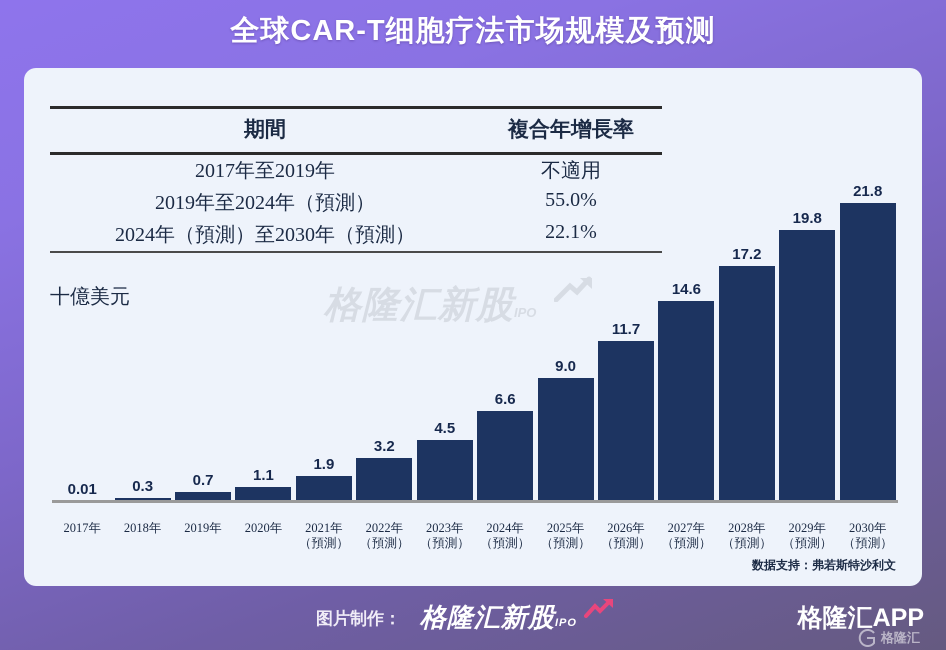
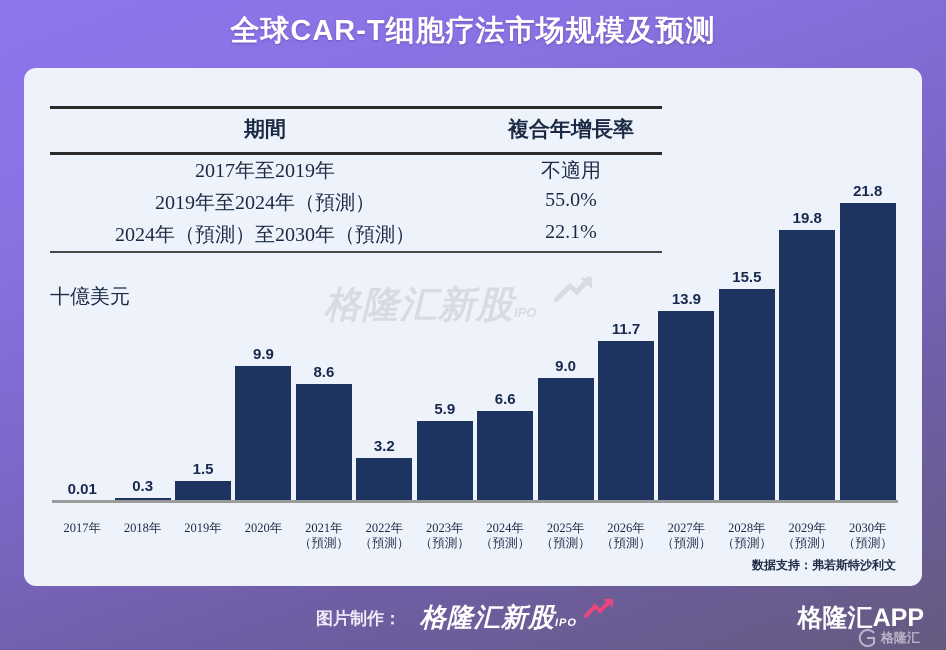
2019年: 0.7 -> 1.5
2020年: 1.1 -> 9.9
2021年（預測）: 1.9 -> 8.6
2023年（預測）: 4.5 -> 5.9
2027年（預測）: 14.6 -> 13.9
2028年（預測）: 17.2 -> 15.5
